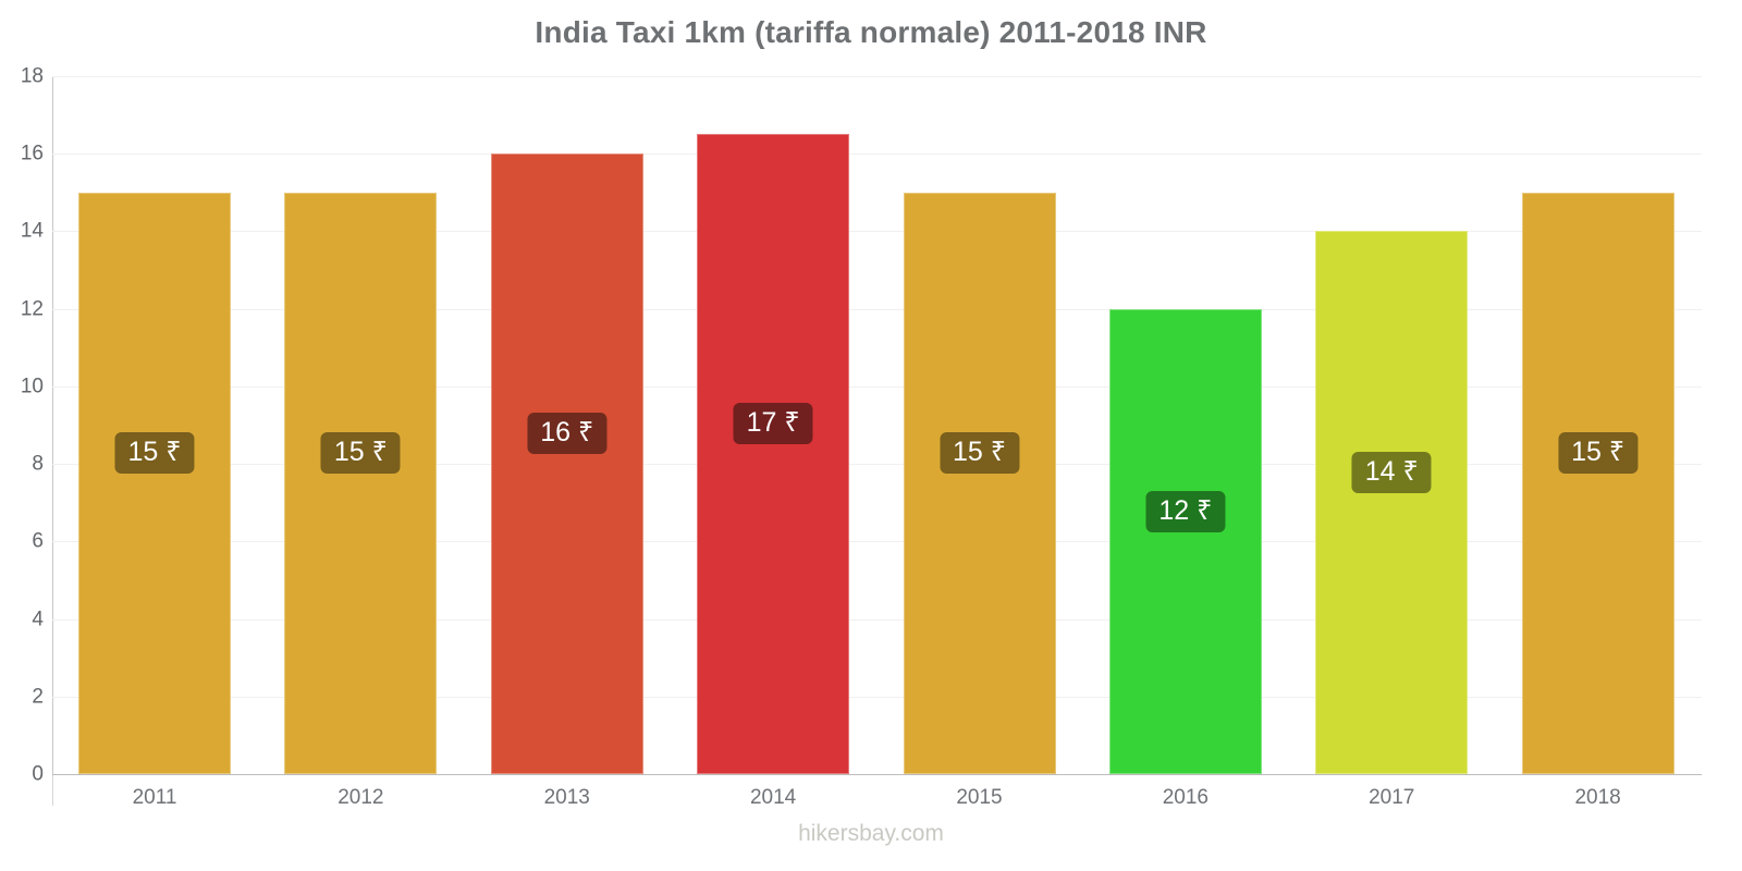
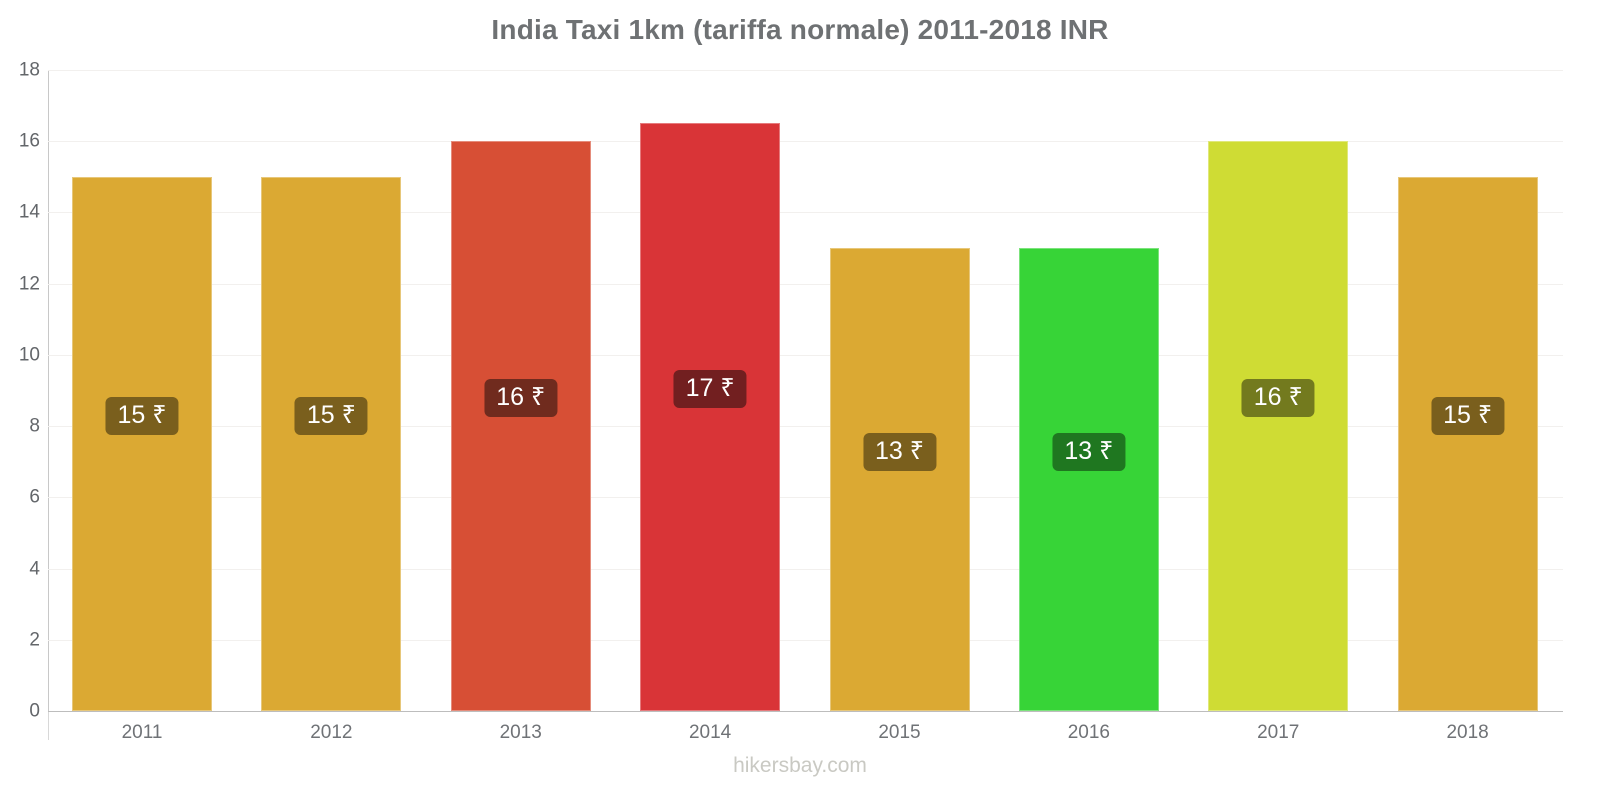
2015: 15 -> 13
2016: 12 -> 13
2017: 14 -> 16
